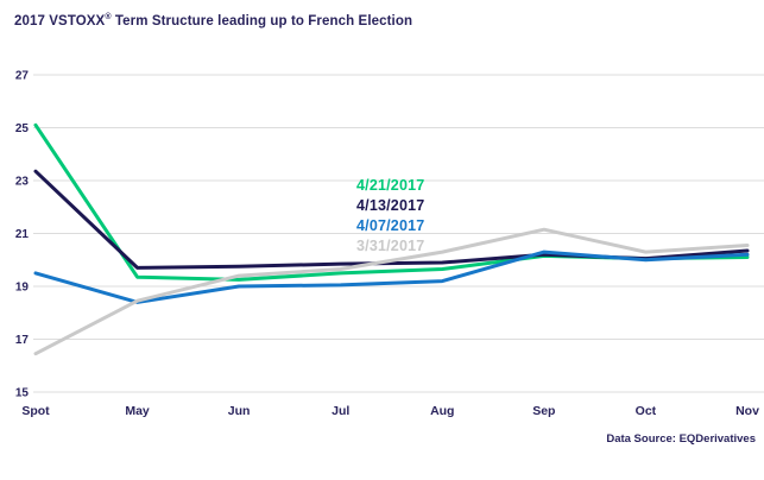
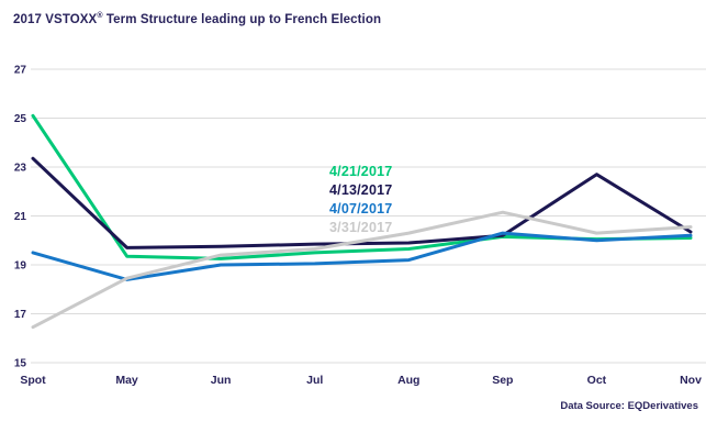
4/13/2017/Oct: 20.1 -> 22.7
